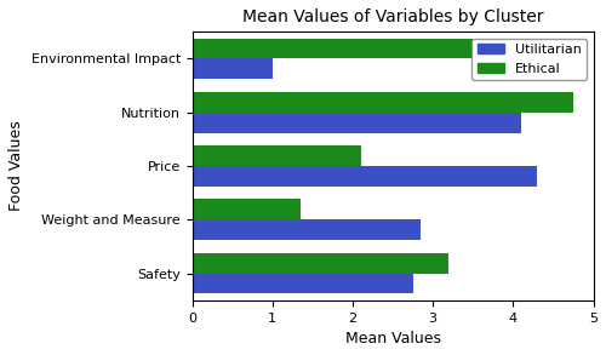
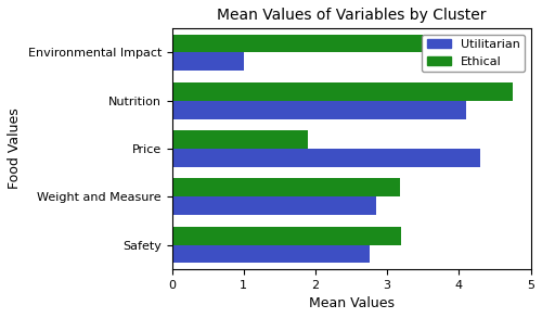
Ethical/Price: 2.10 -> 1.90
Ethical/Weight and Measure: 1.35 -> 3.18
